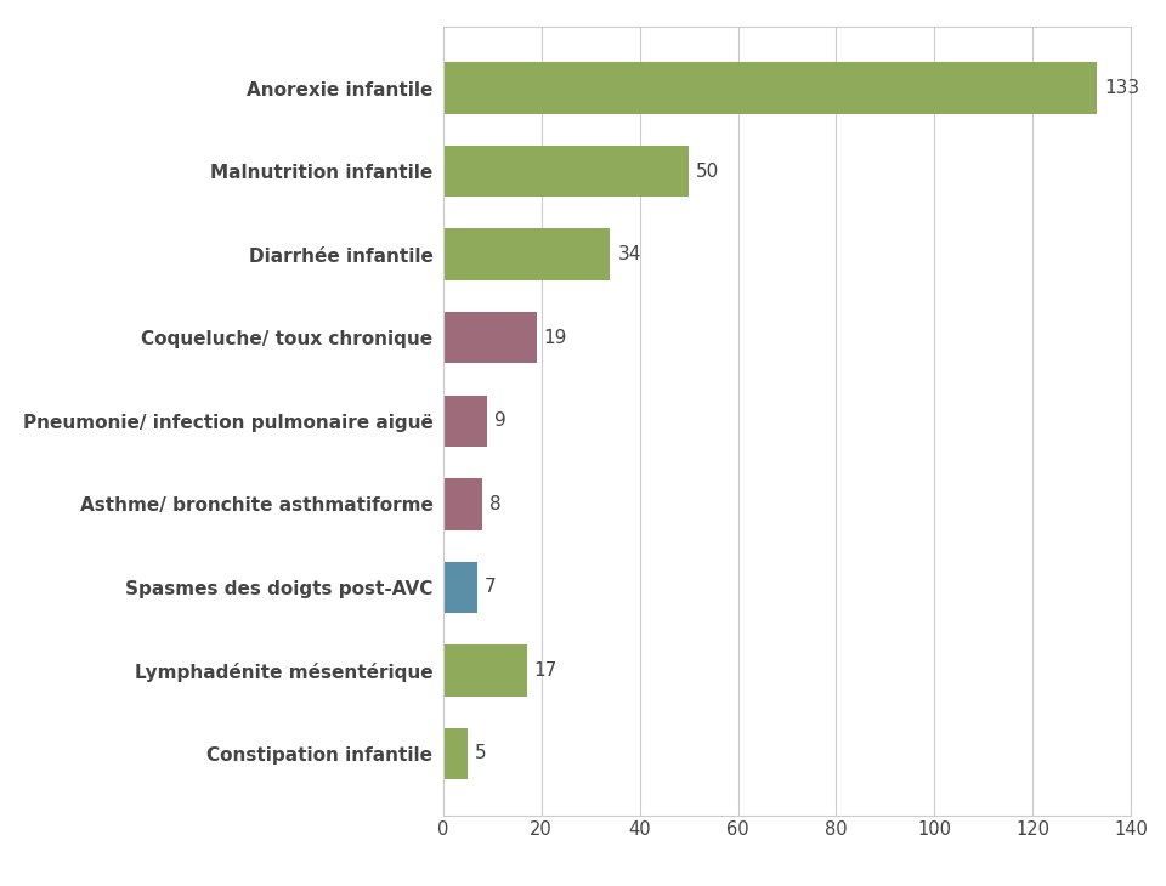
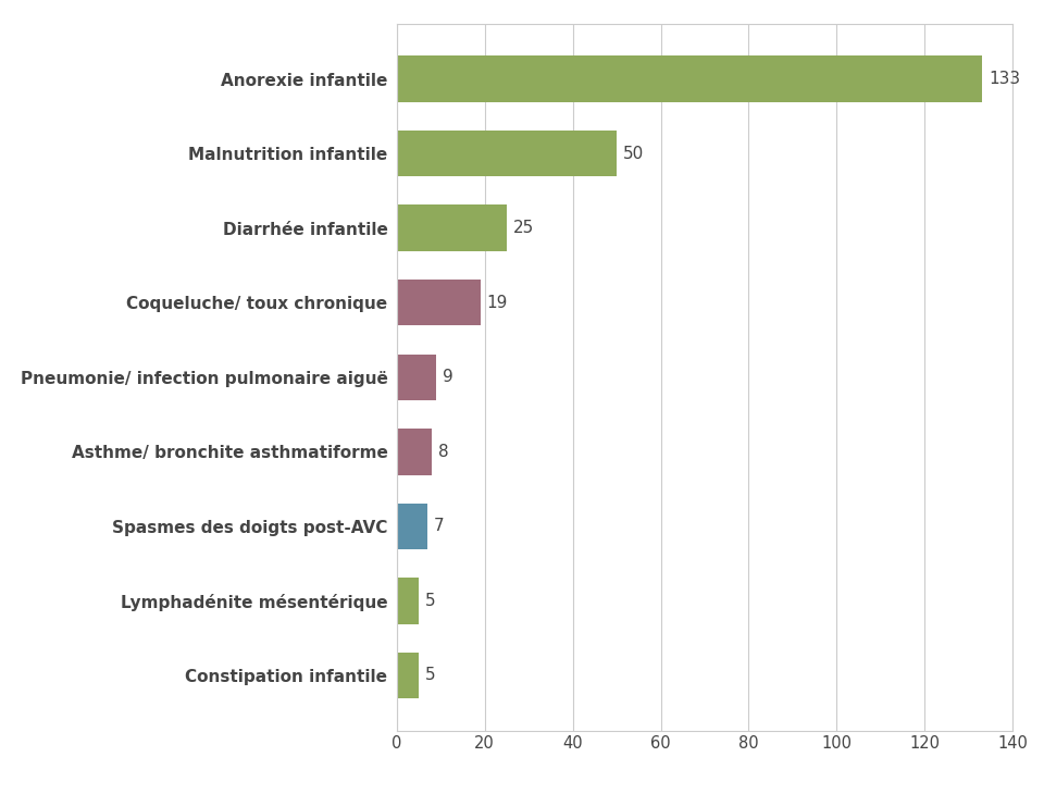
Diarrhée infantile: 34 -> 25
Lymphadénite mésentérique: 17 -> 5
